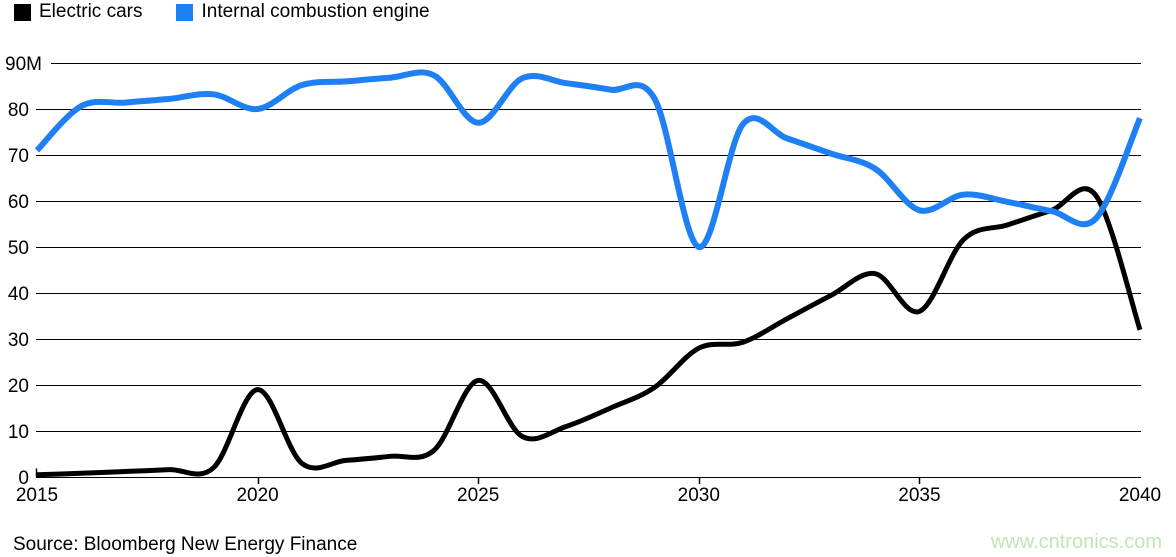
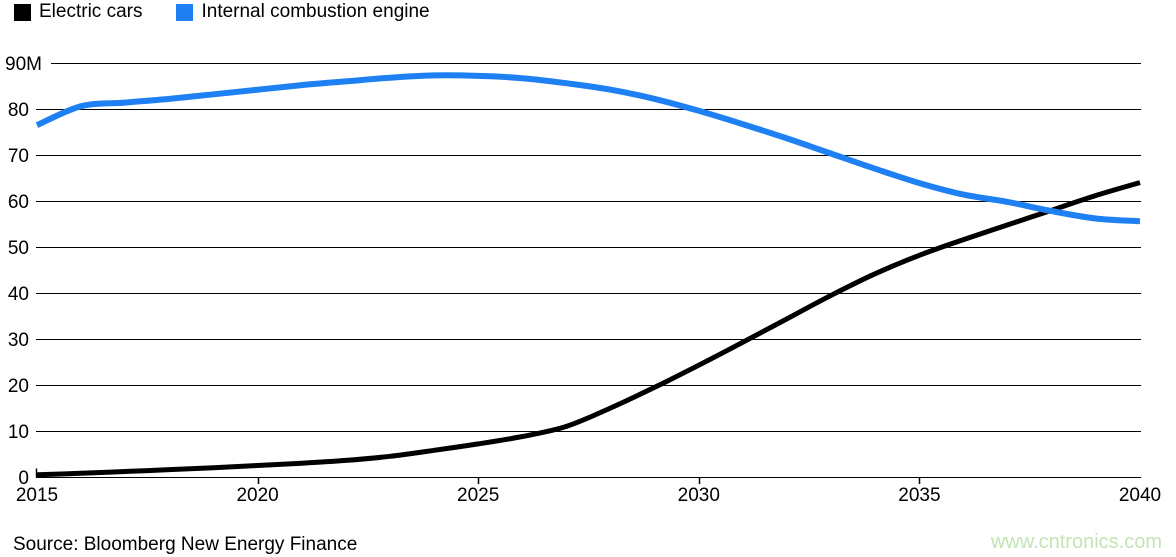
Internal combustion engine/2015: 71 -> 76
Electric cars/2020: 19 -> 2
Internal combustion engine/2020: 80 -> 84
Electric cars/2025: 21 -> 7
Internal combustion engine/2025: 77 -> 87
Electric cars/2030: 28 -> 24
Internal combustion engine/2030: 50 -> 80
Electric cars/2035: 36 -> 48
Internal combustion engine/2035: 58 -> 64
Electric cars/2040: 32 -> 64
Internal combustion engine/2040: 78 -> 56
